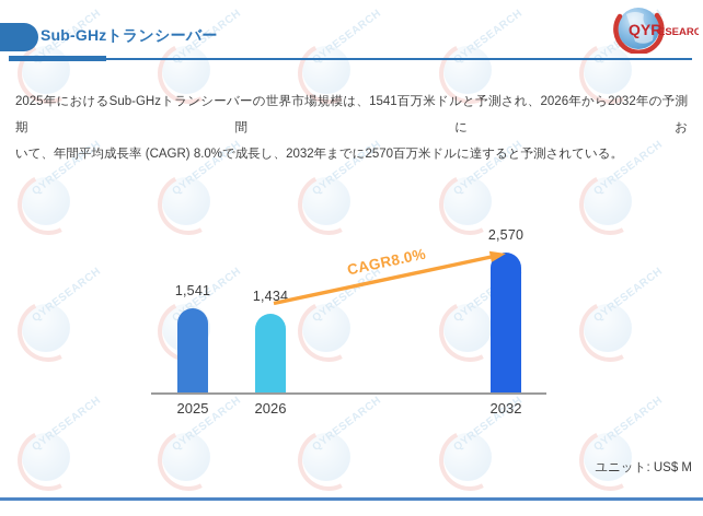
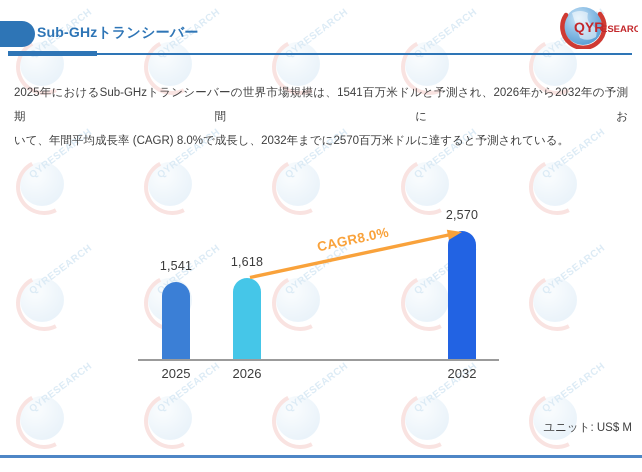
2026: 1,434 -> 1,618
